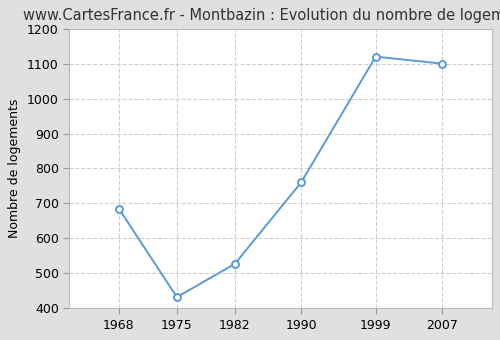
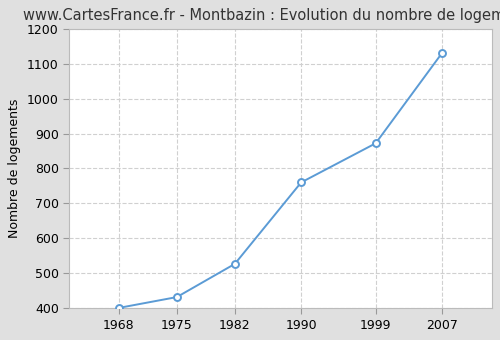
1968: 685 -> 401
1999: 1120 -> 872
2007: 1100 -> 1130
